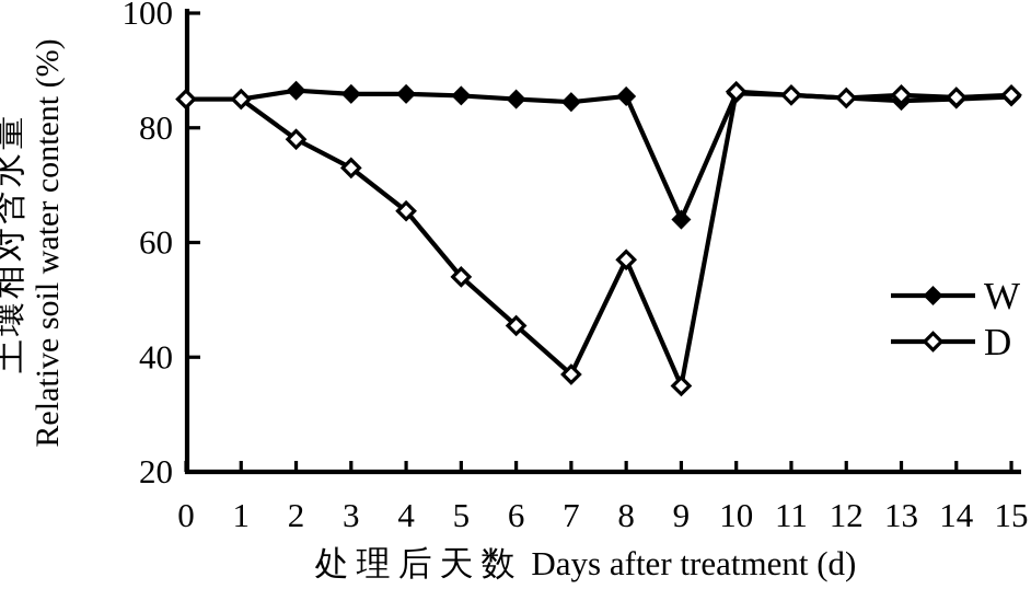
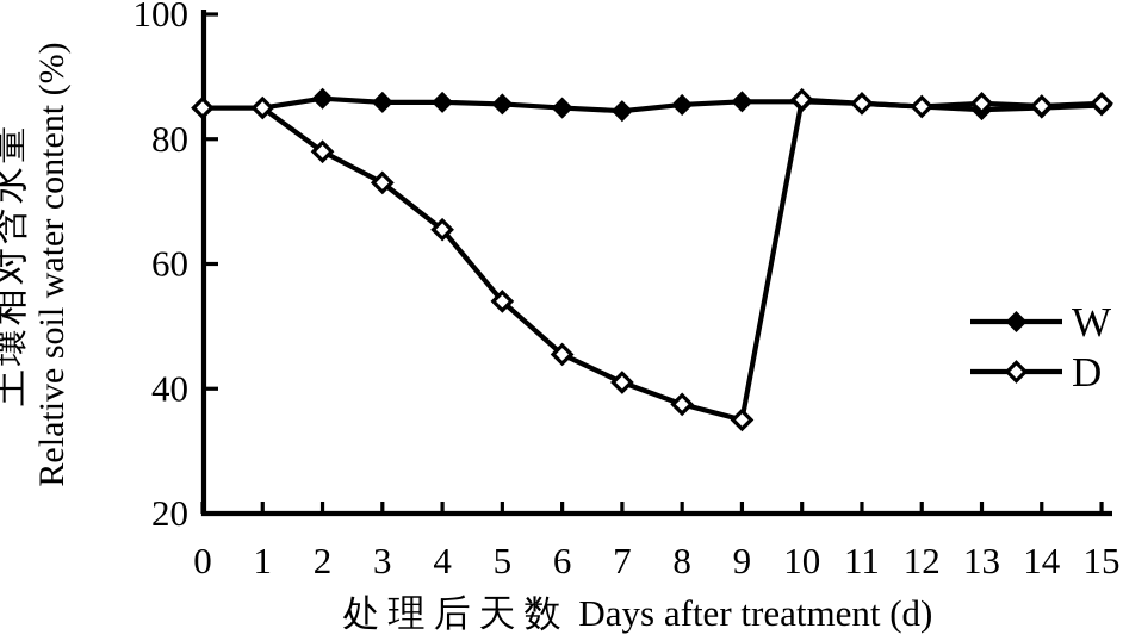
D/7: 37 -> 41
D/8: 57 -> 38
W/9: 64 -> 86
